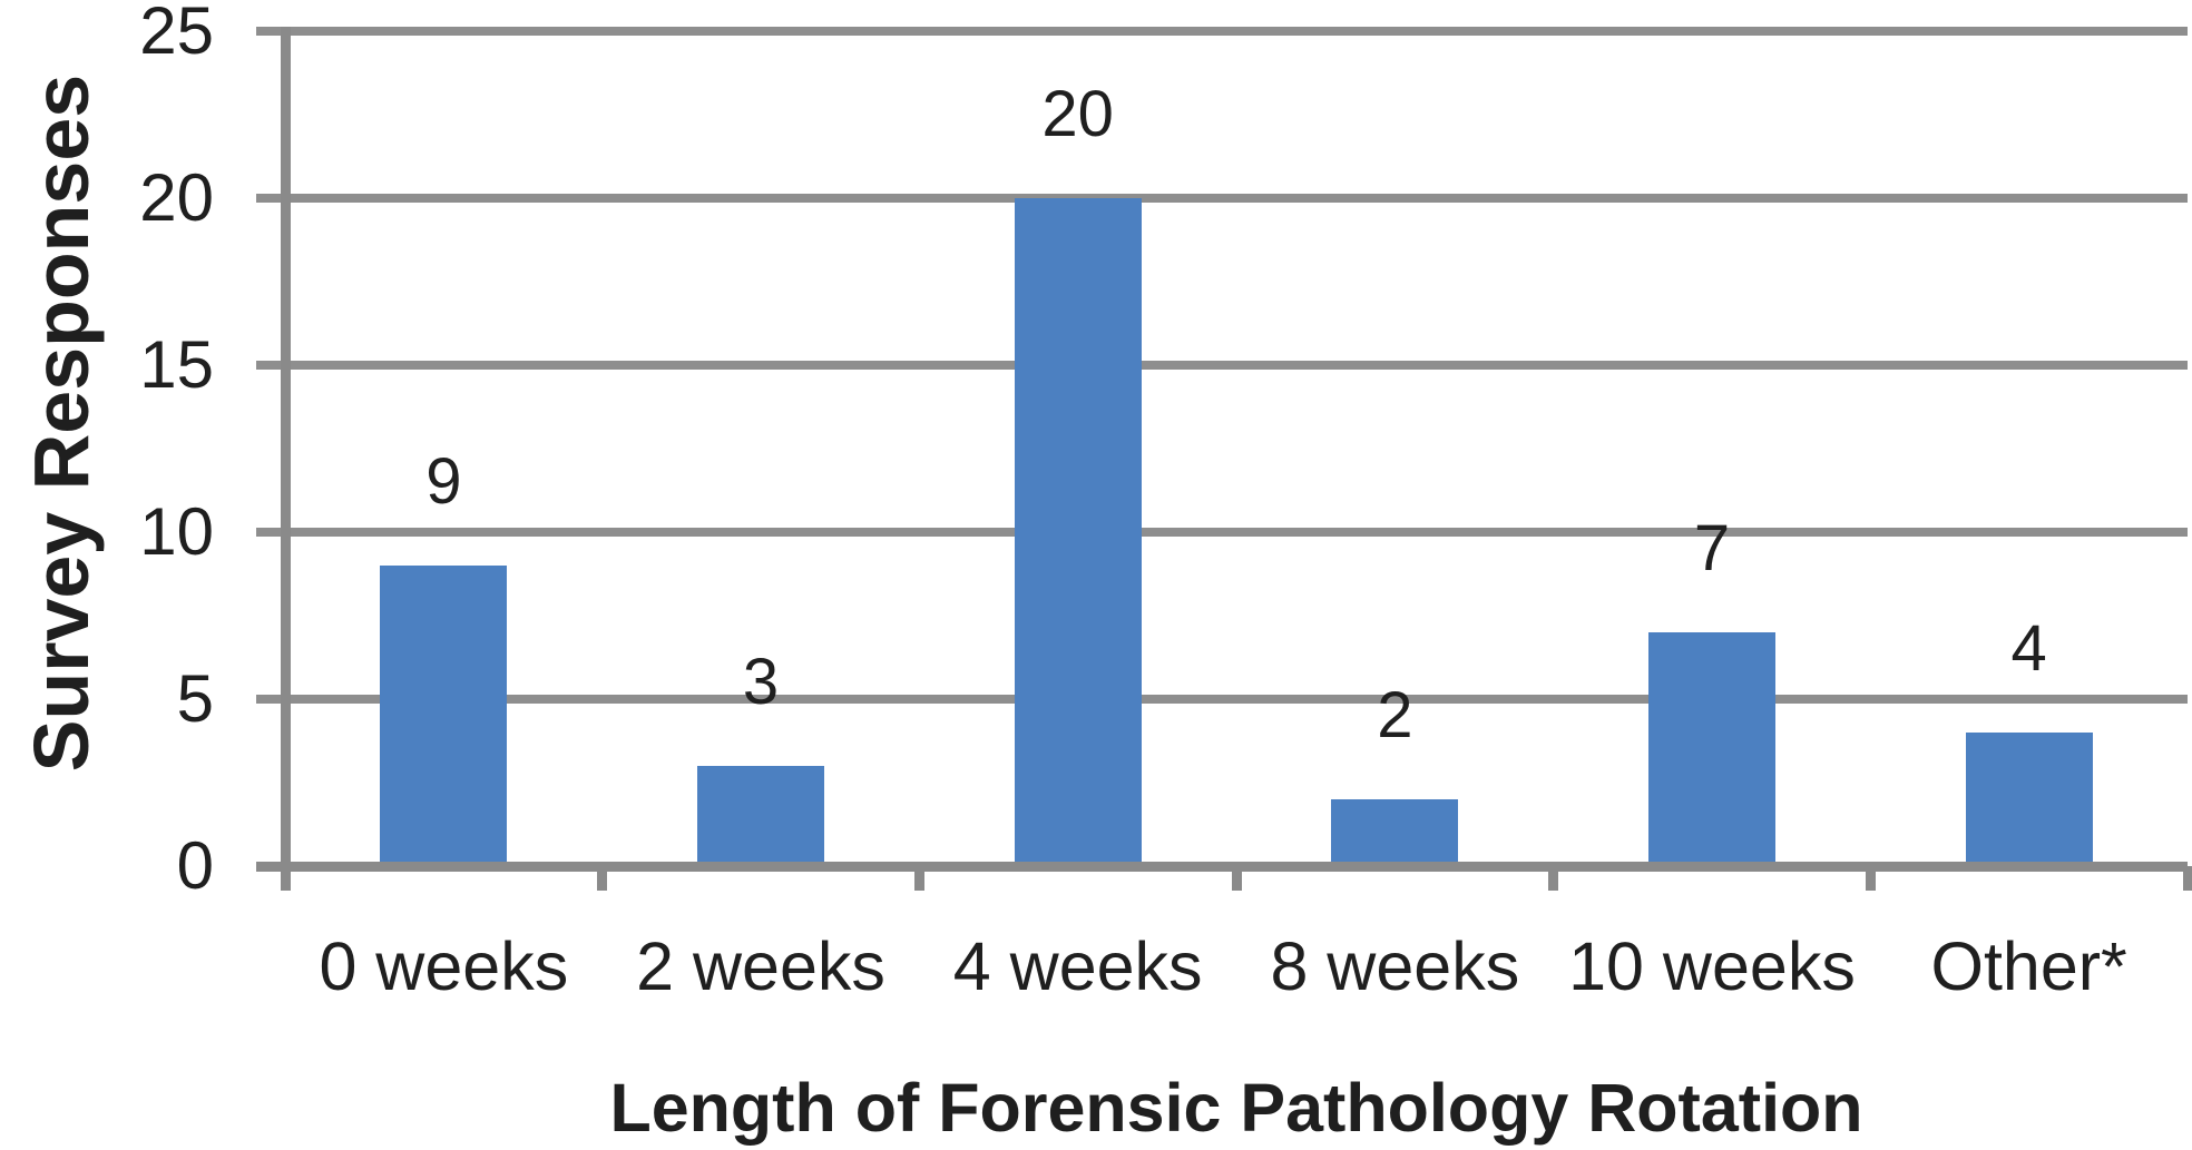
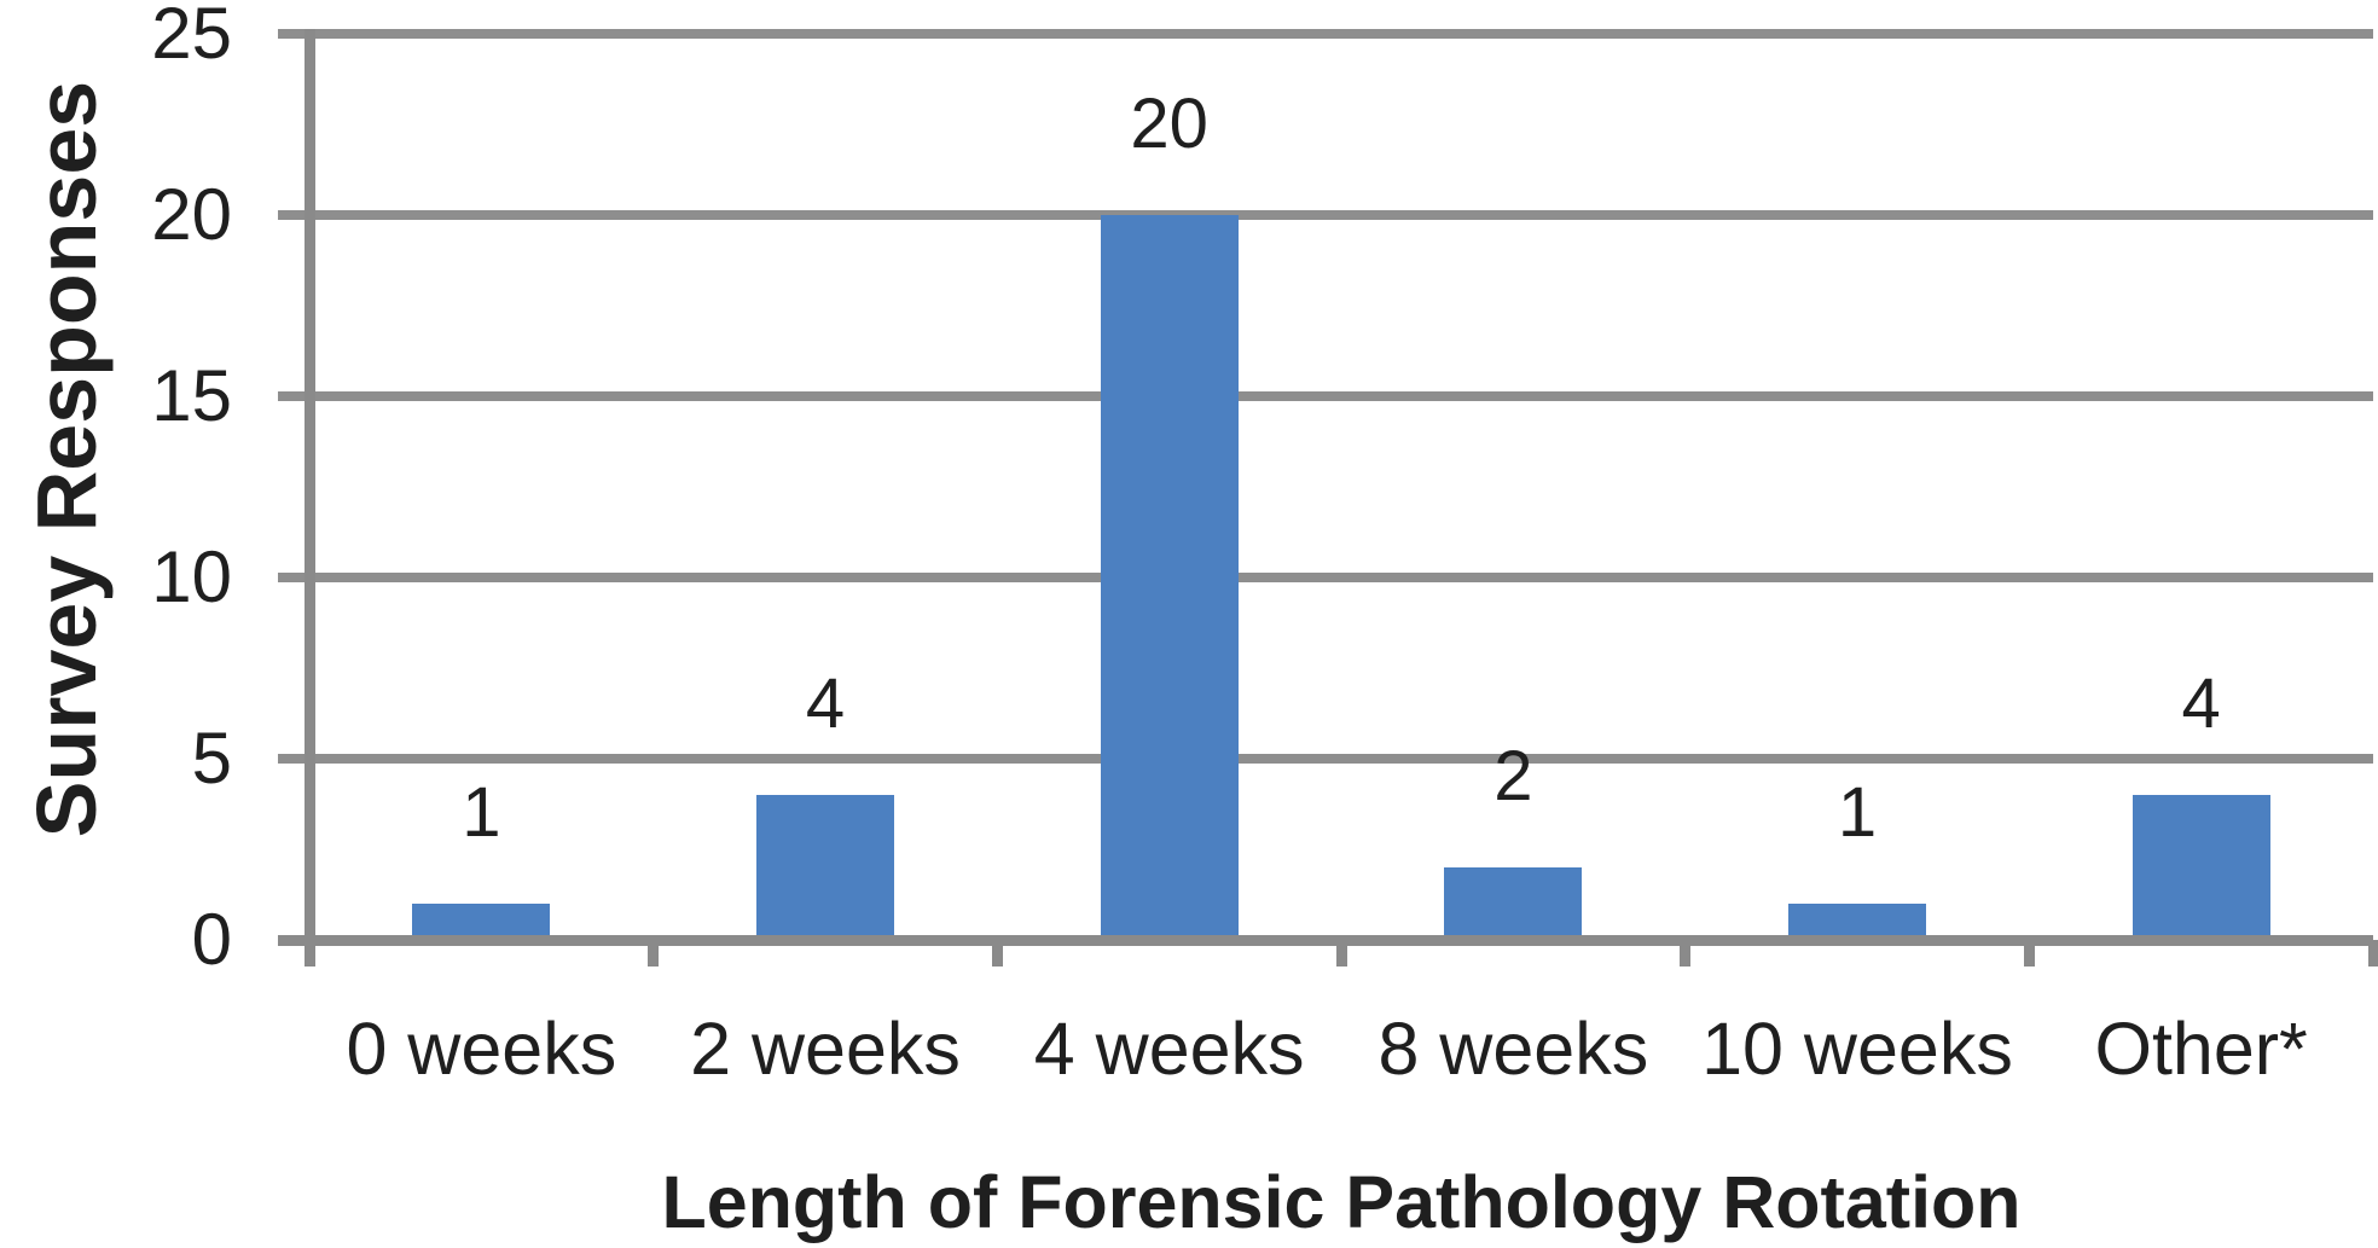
0 weeks: 9 -> 1
2 weeks: 3 -> 4
10 weeks: 7 -> 1
